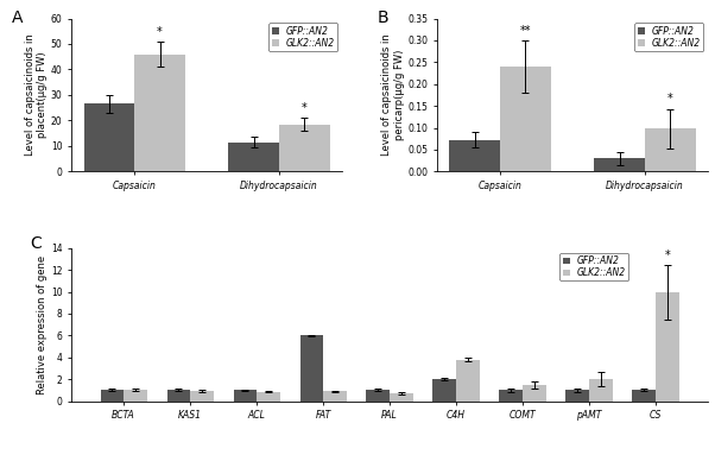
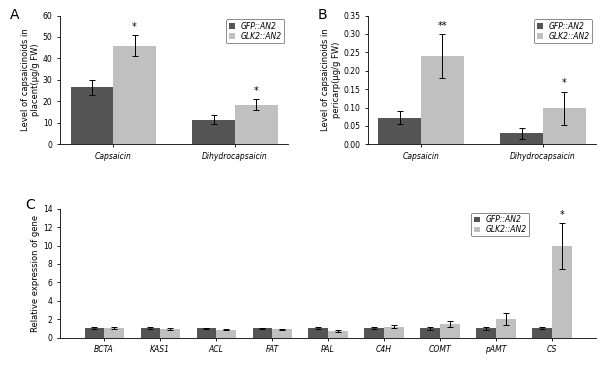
GFP::AN2/FAT: 6 -> 1
GFP::AN2/C4H: 2 -> 1
GLK2::AN2/C4H: 3.8 -> 1.2
